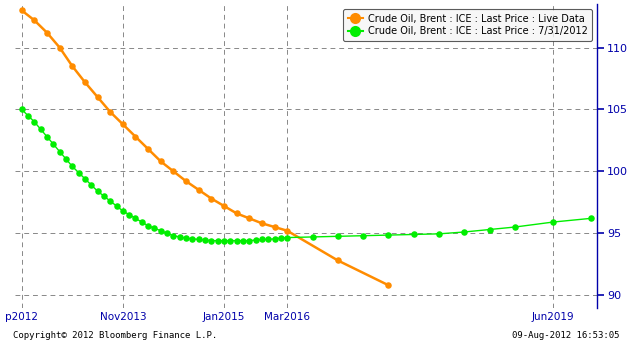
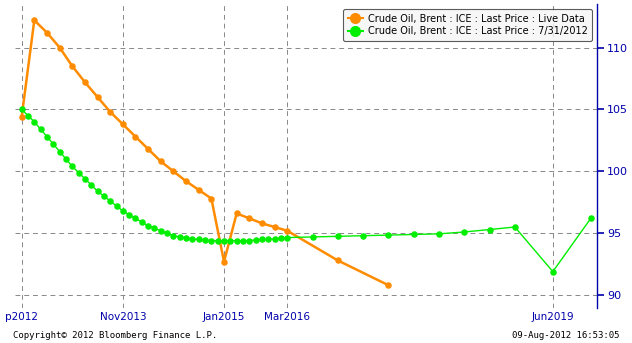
Crude Oil, Brent : ICE : Last Price : Live Data/p2012: 113.0 -> 104.4
Crude Oil, Brent : ICE : Last Price : Live Data/Jan2015: 97.2 -> 92.7
Crude Oil, Brent : ICE : Last Price : 7/31/2012/Jun2019: 95.9 -> 91.9
